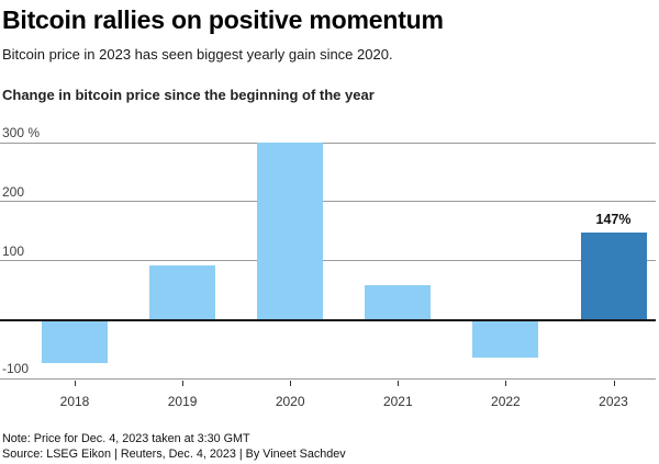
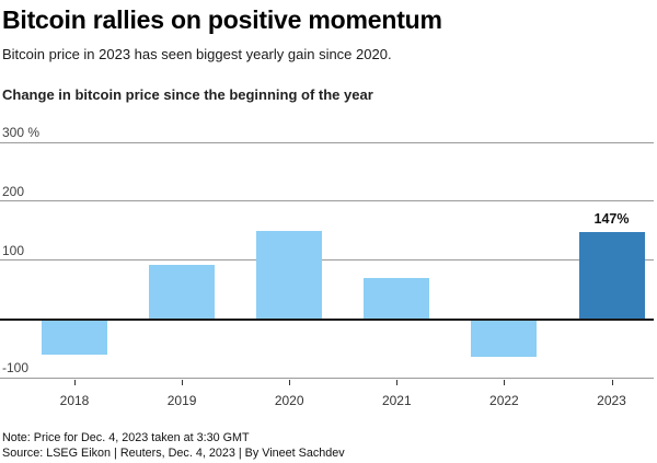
2018: -70% -> -60%
2020: 300% -> 150%
2021: 60% -> 70%
